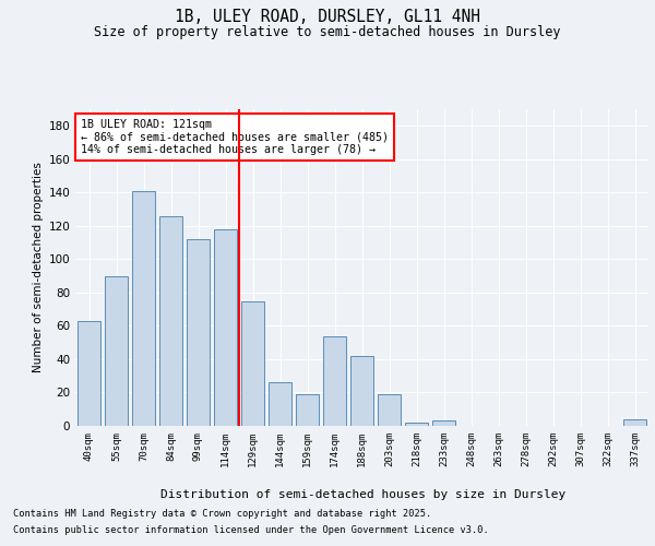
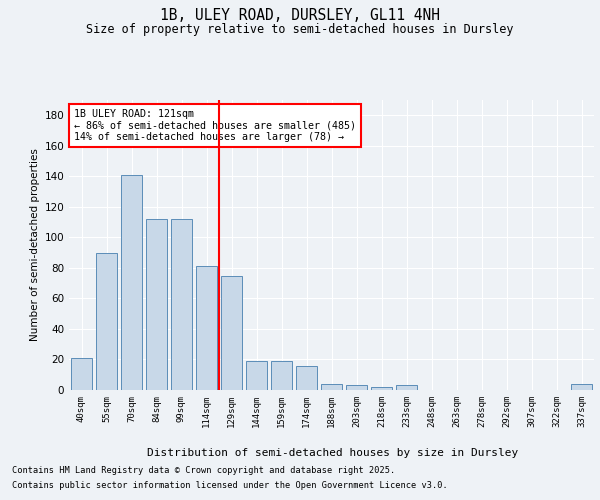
40sqm: 63 -> 21
84sqm: 126 -> 112
114sqm: 118 -> 81
144sqm: 26 -> 19
174sqm: 54 -> 16
188sqm: 42 -> 4
203sqm: 19 -> 3
